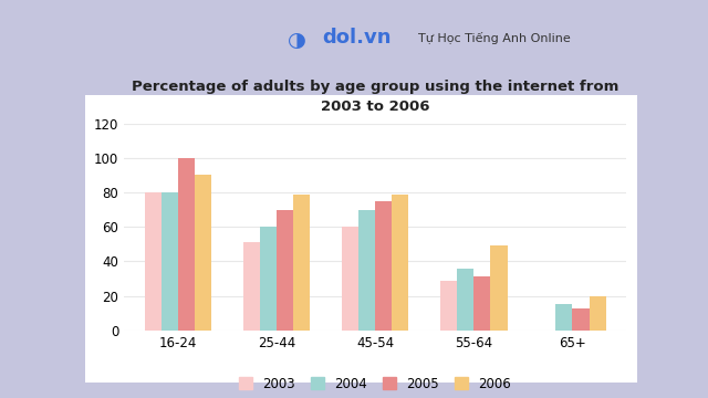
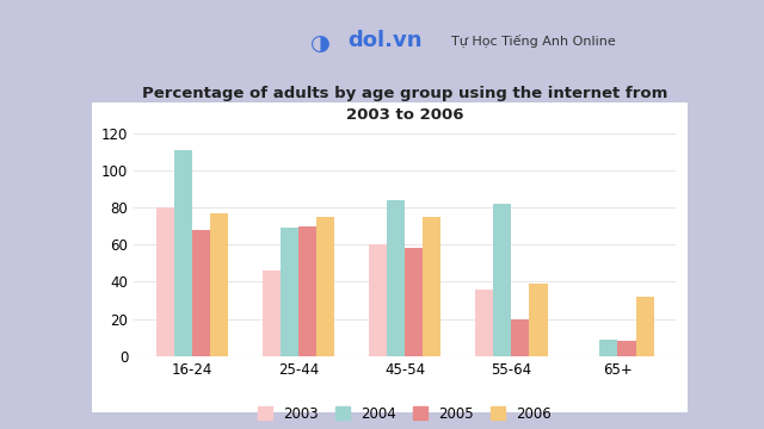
2004/16-24: 80 -> 111
2005/16-24: 100 -> 68
2006/16-24: 90 -> 77
2003/25-44: 51 -> 46
2004/25-44: 60 -> 69
2006/25-44: 79 -> 75
2004/45-54: 70 -> 84
2005/45-54: 75 -> 58
2006/45-54: 79 -> 75
2003/55-64: 29 -> 36
2004/55-64: 36 -> 82
2005/55-64: 31 -> 20
2006/55-64: 49 -> 39
2004/65+: 15 -> 9
2005/65+: 13 -> 8
2006/65+: 20 -> 32
